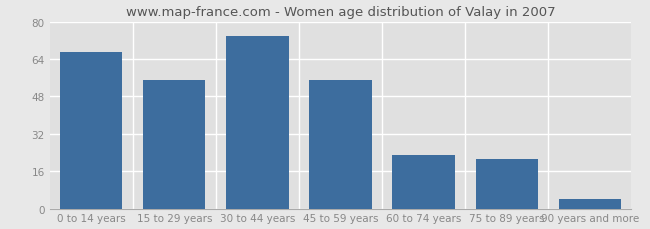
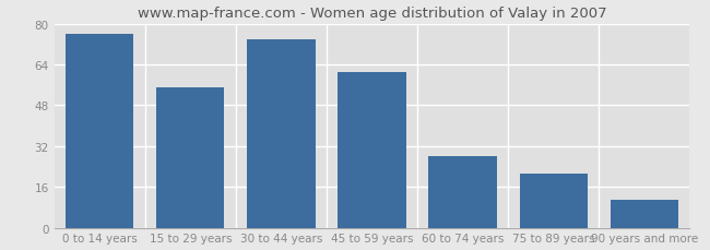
0 to 14 years: 67 -> 76
45 to 59 years: 55 -> 61
60 to 74 years: 23 -> 28
90 years and more: 4 -> 11
